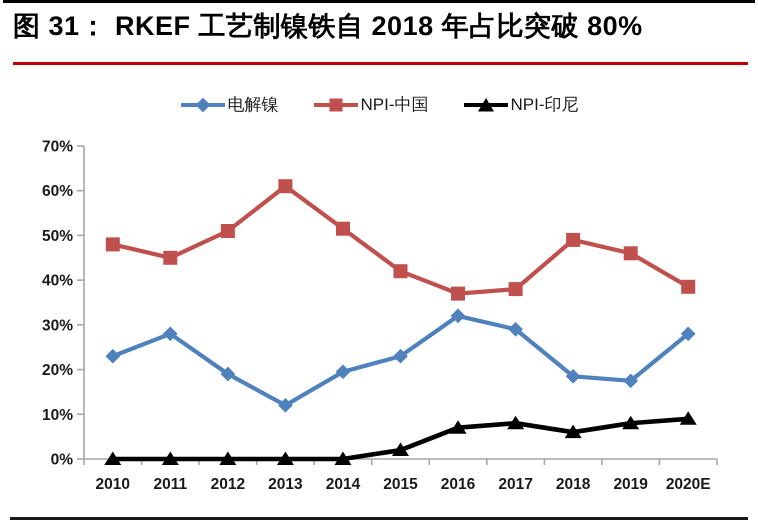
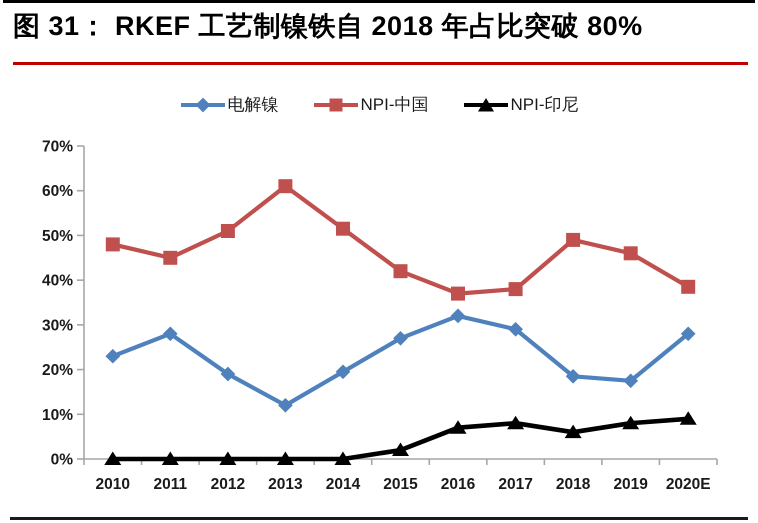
电解镍/2015: 23% -> 27%
